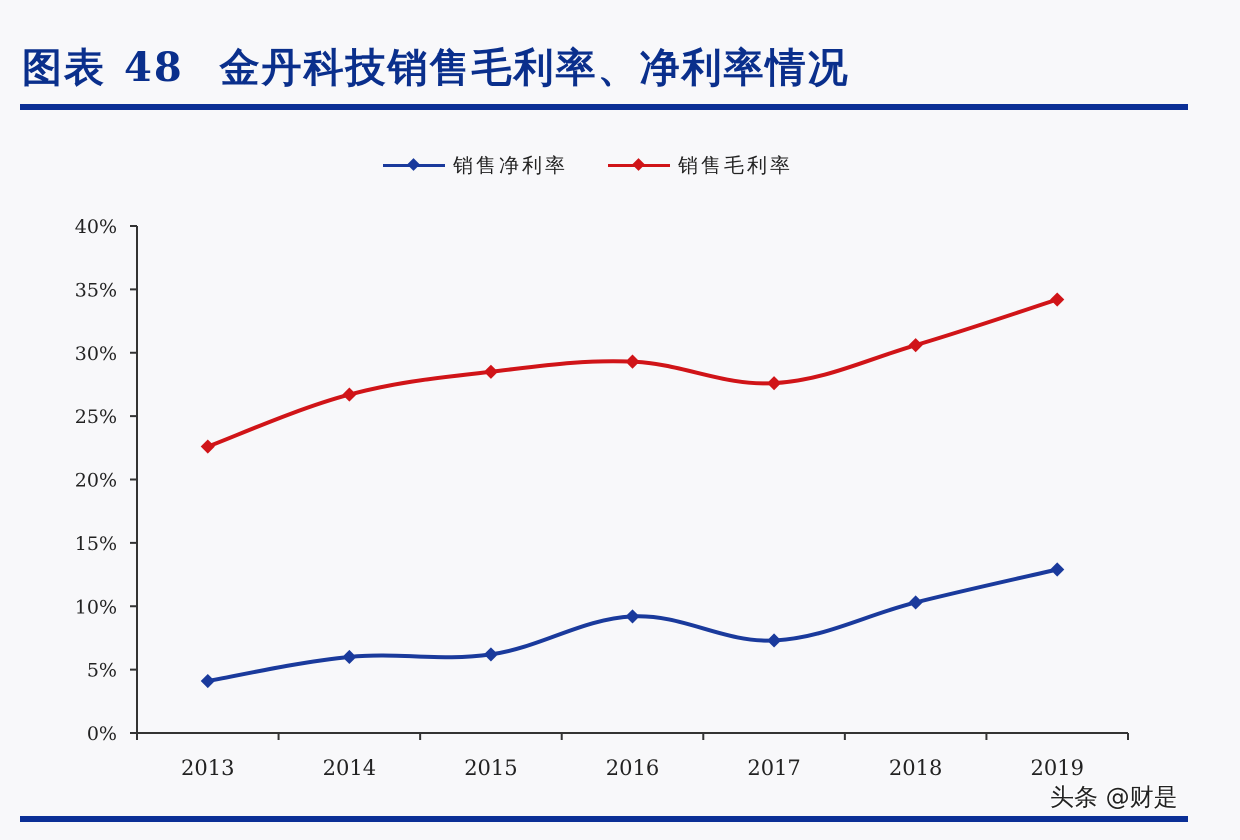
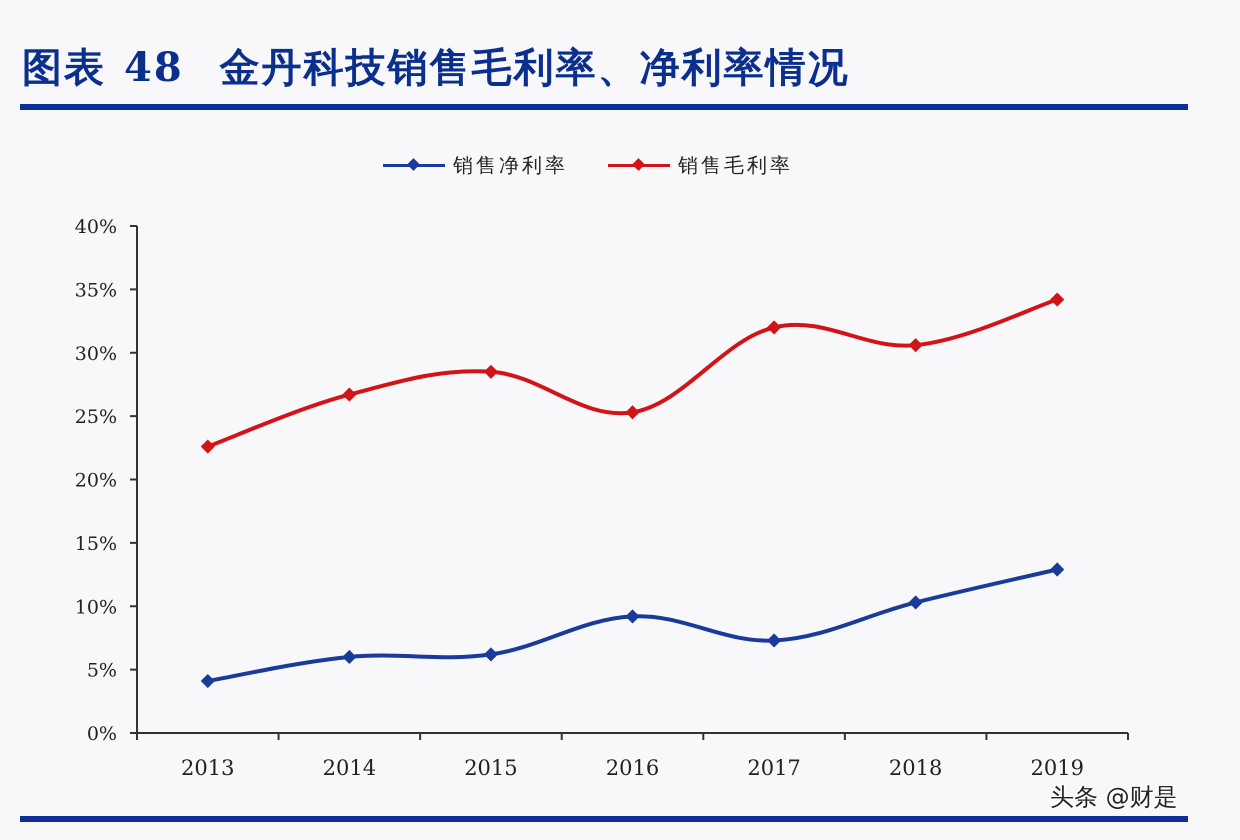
销售毛利率/2016: 29.3% -> 25.3%
销售毛利率/2017: 27.6% -> 32.0%
